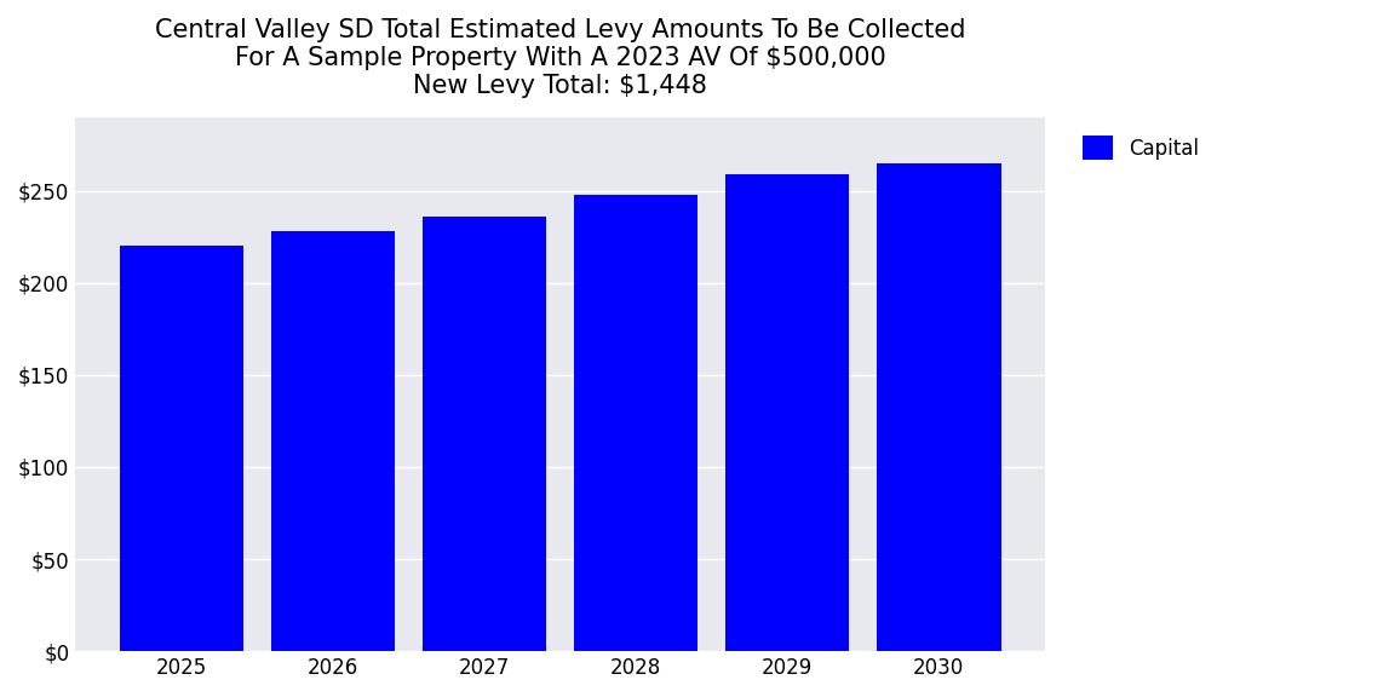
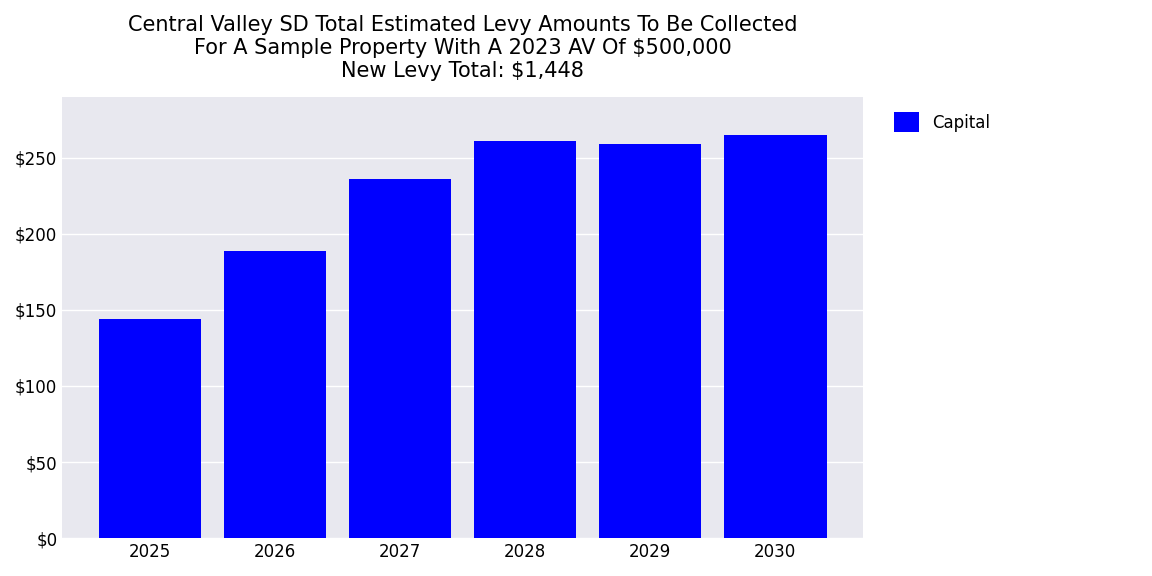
2025: $220 -> $144
2026: $228 -> $189
2028: $248 -> $261
